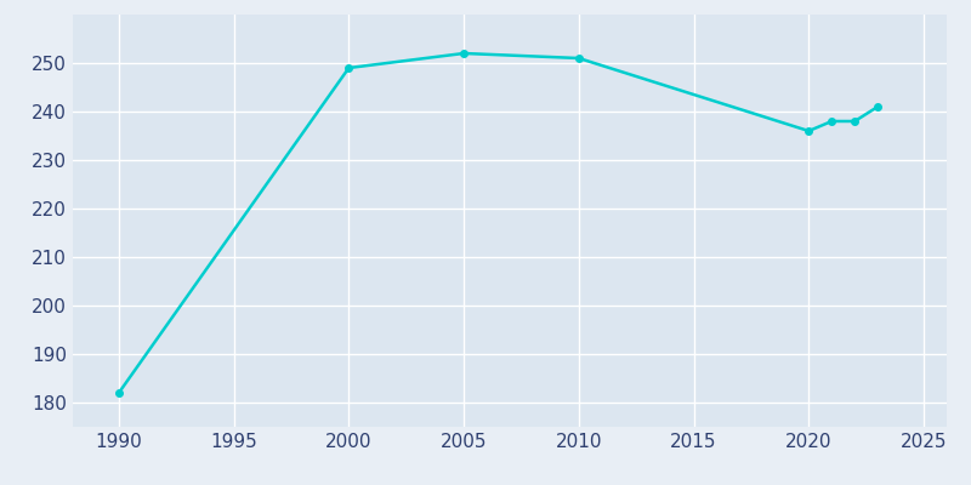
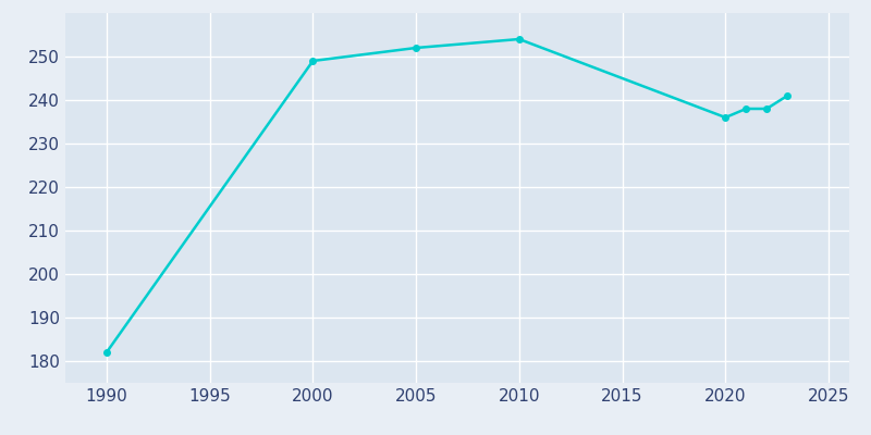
2010: 251 -> 254
